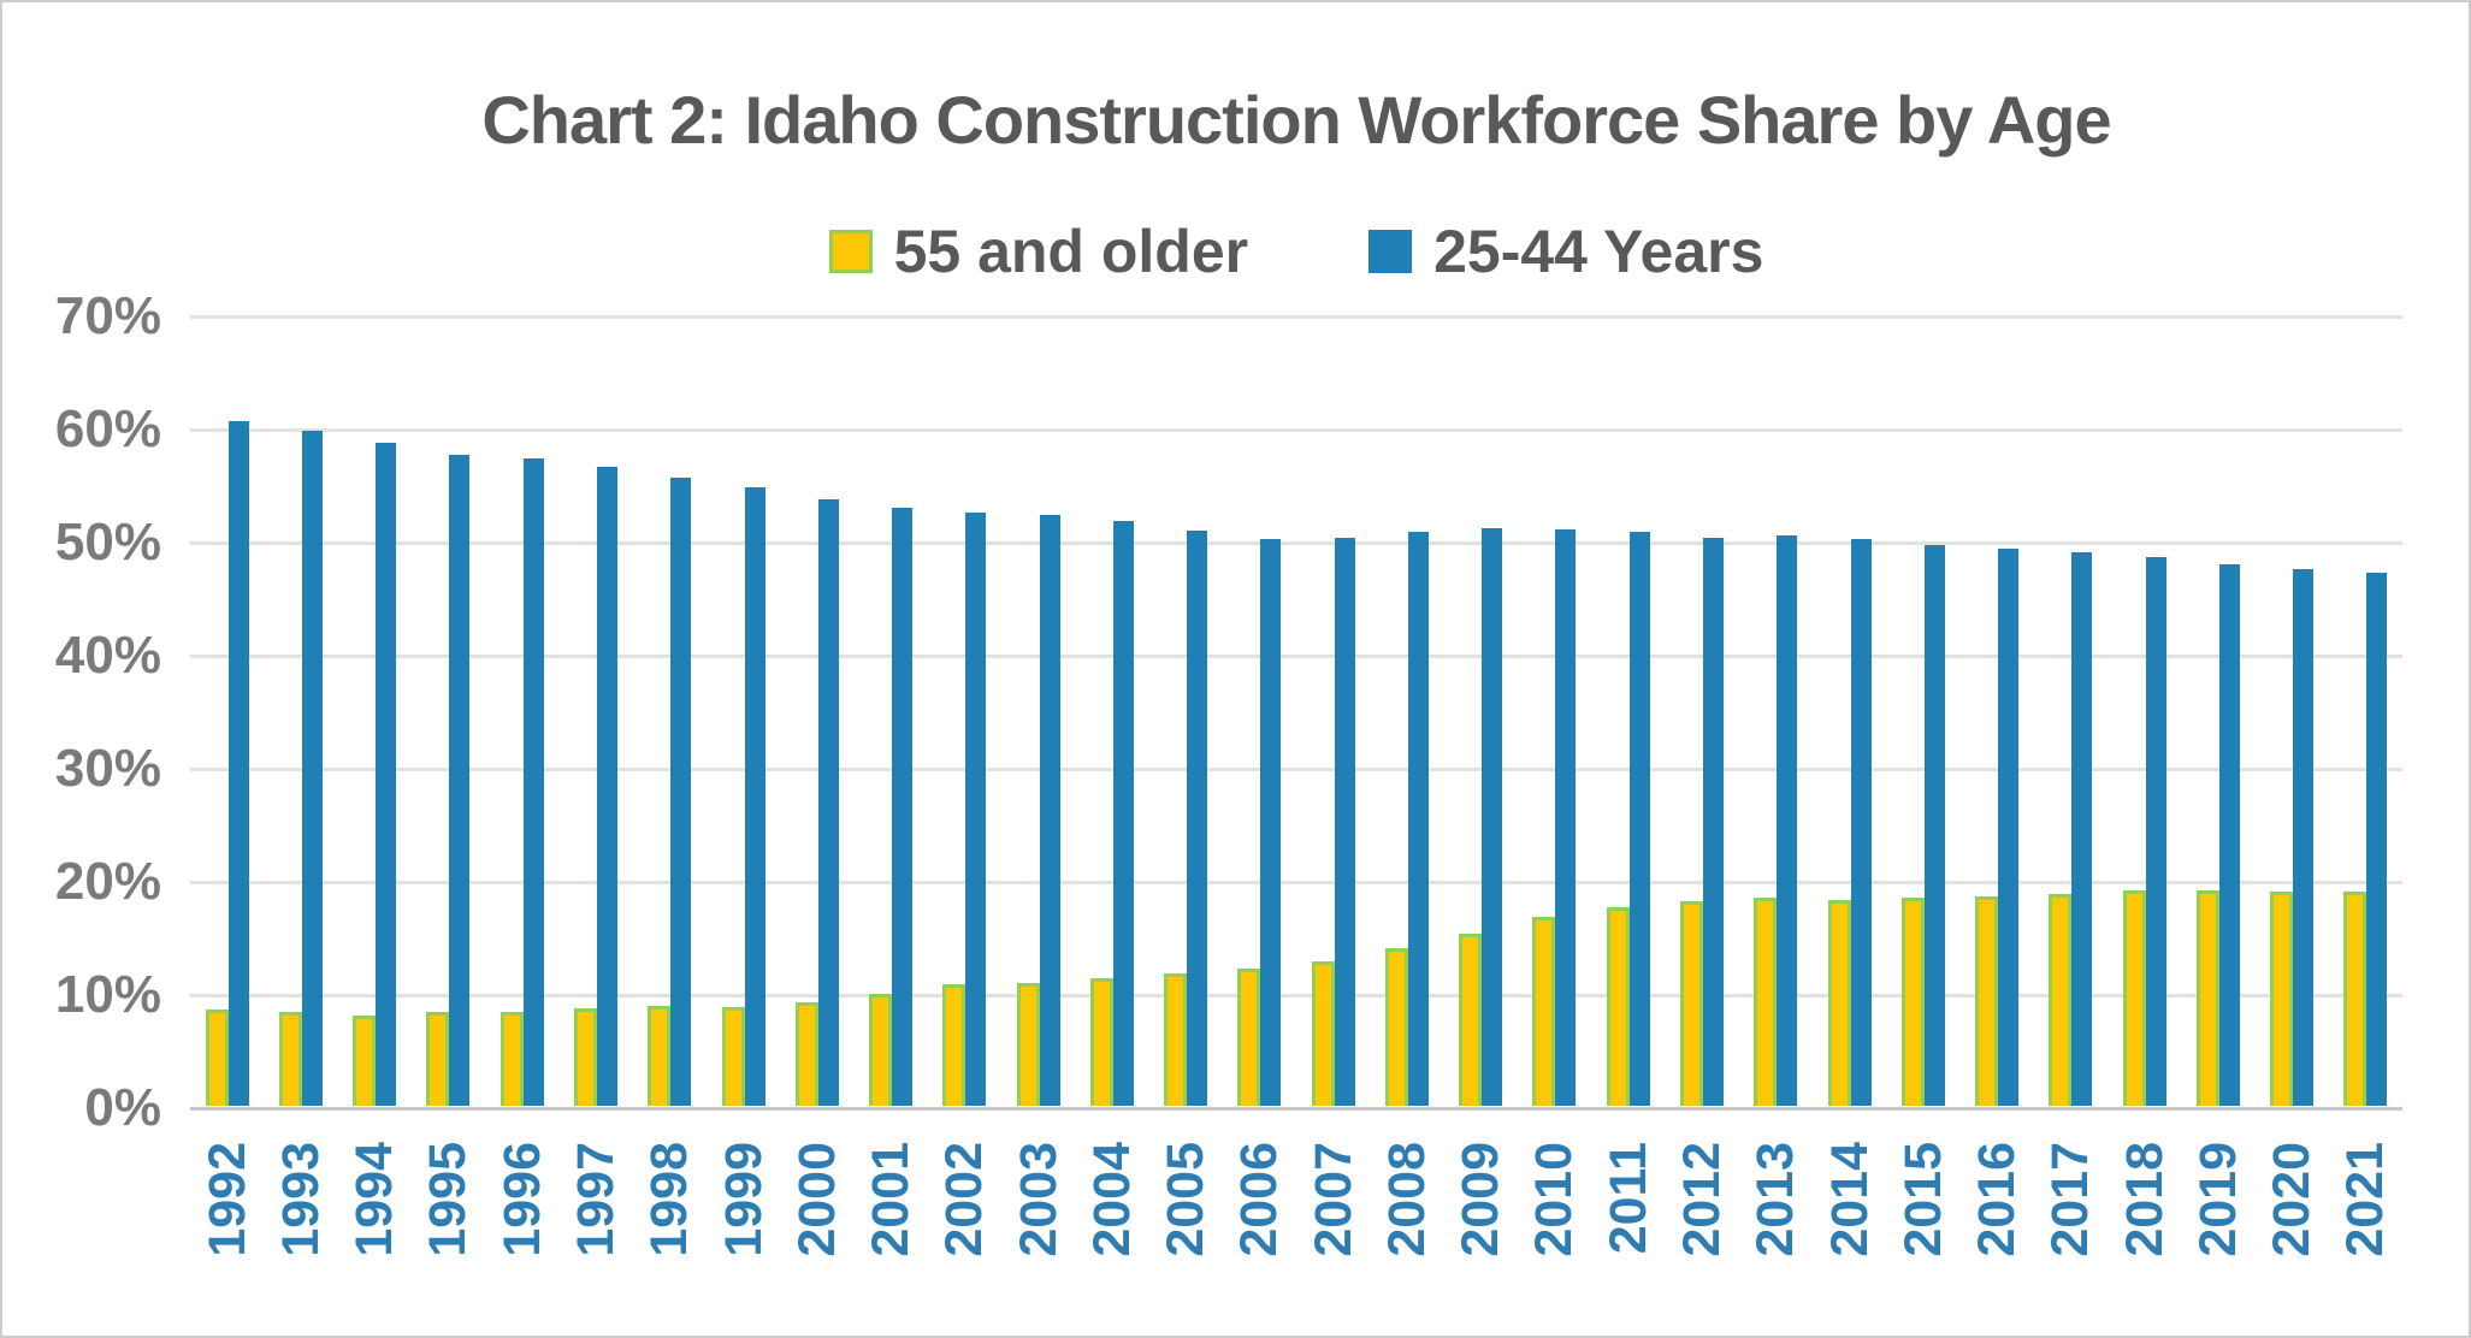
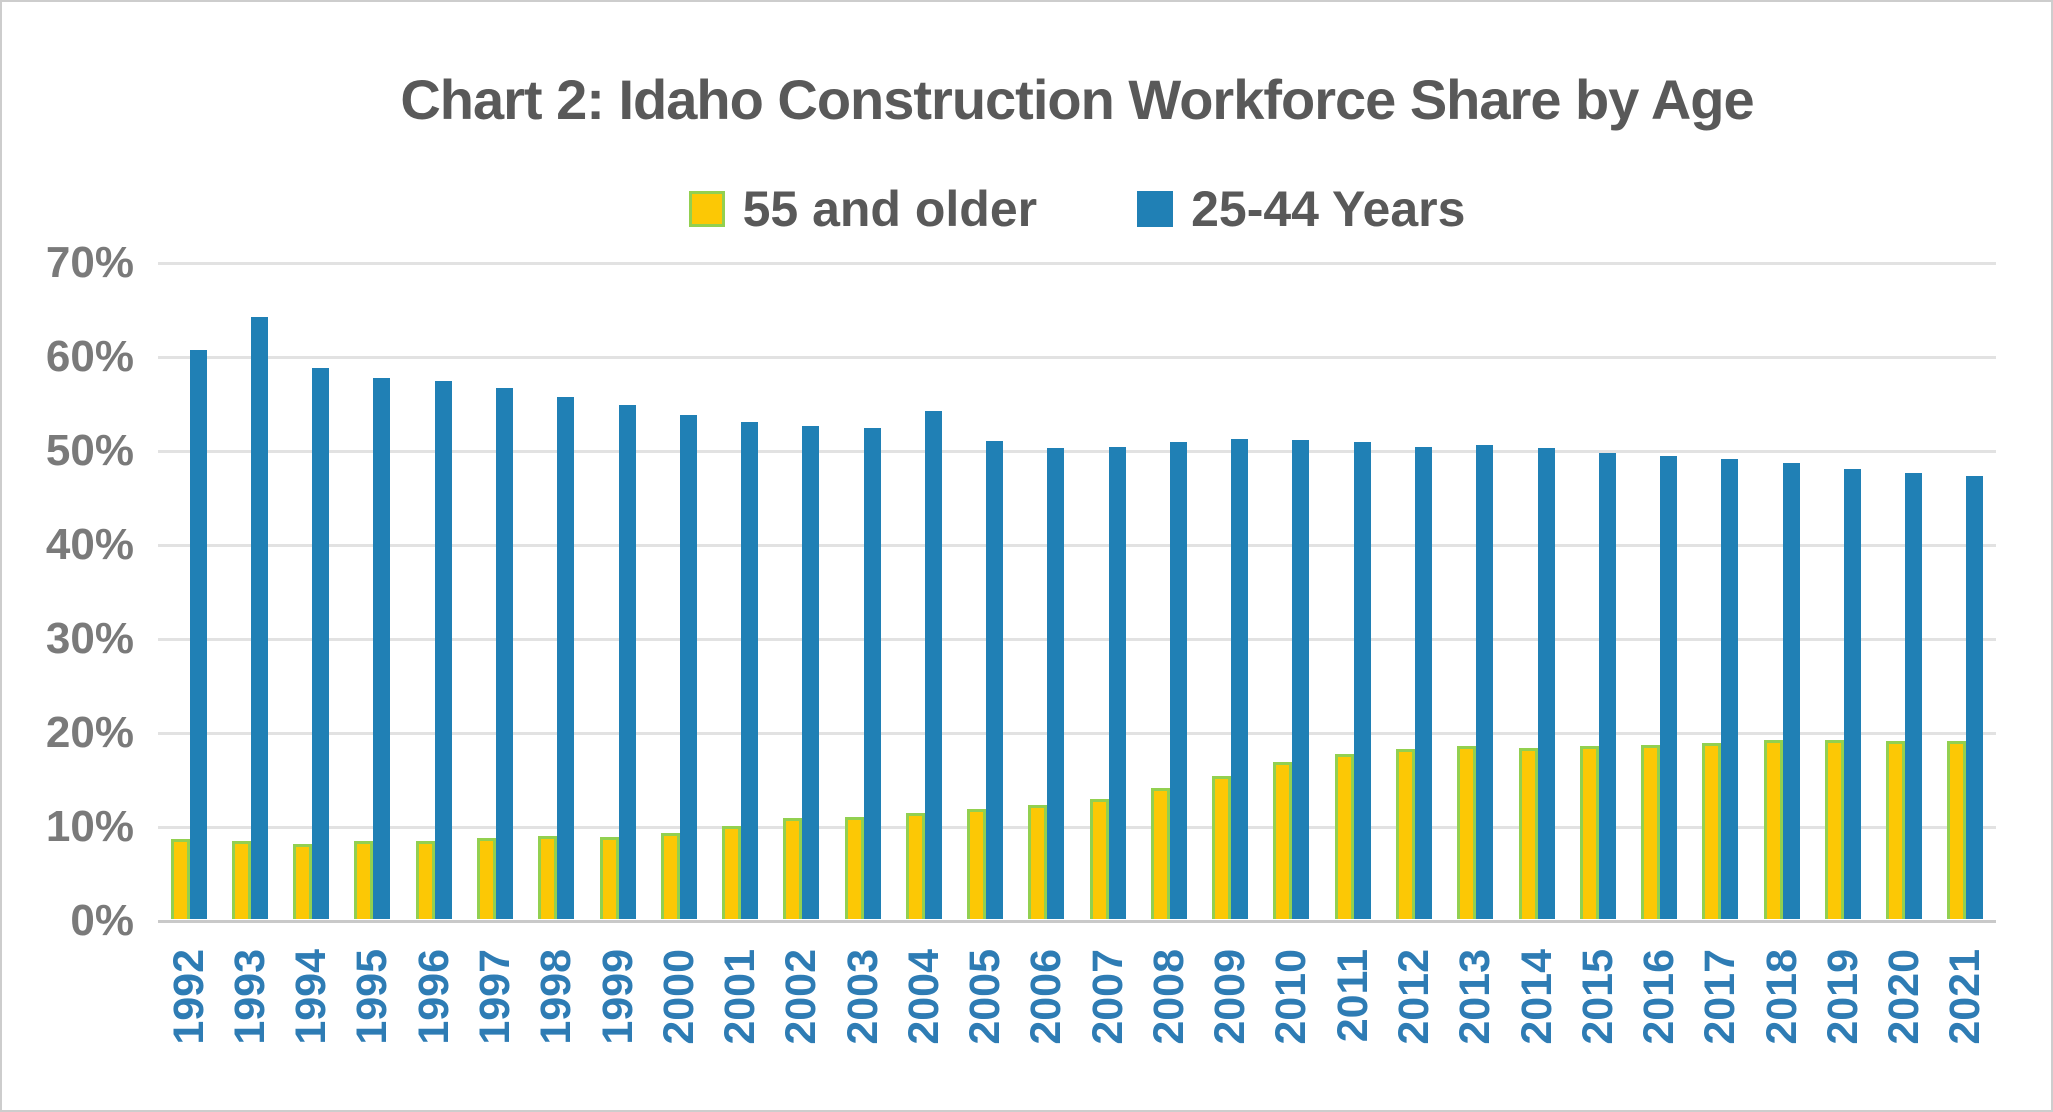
25-44 Years/1993: 60% -> 64%
25-44 Years/2004: 52% -> 54%
